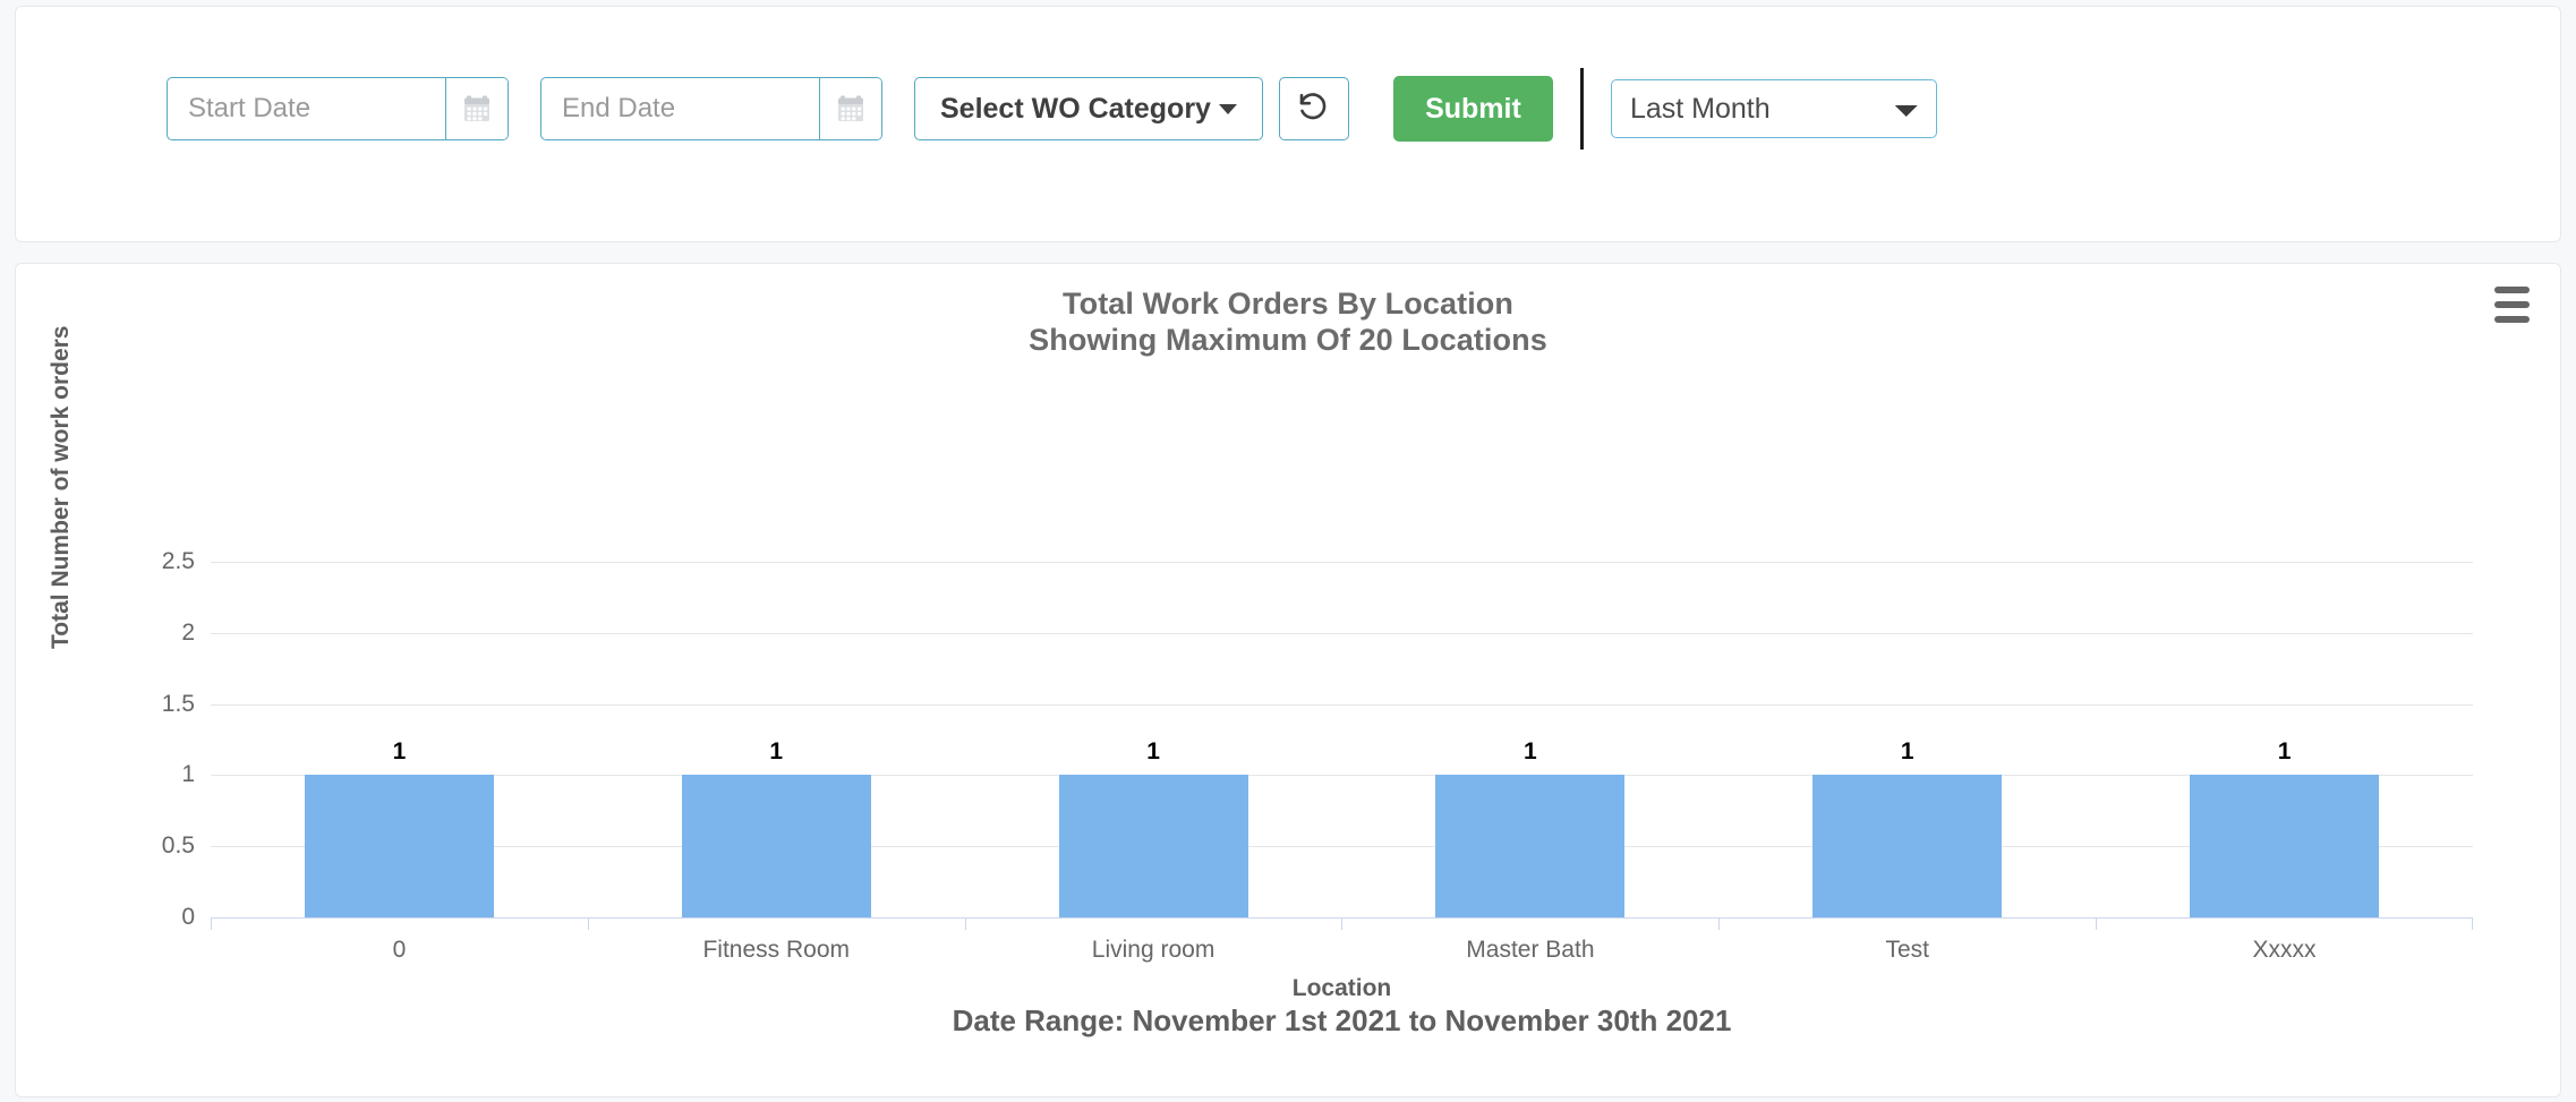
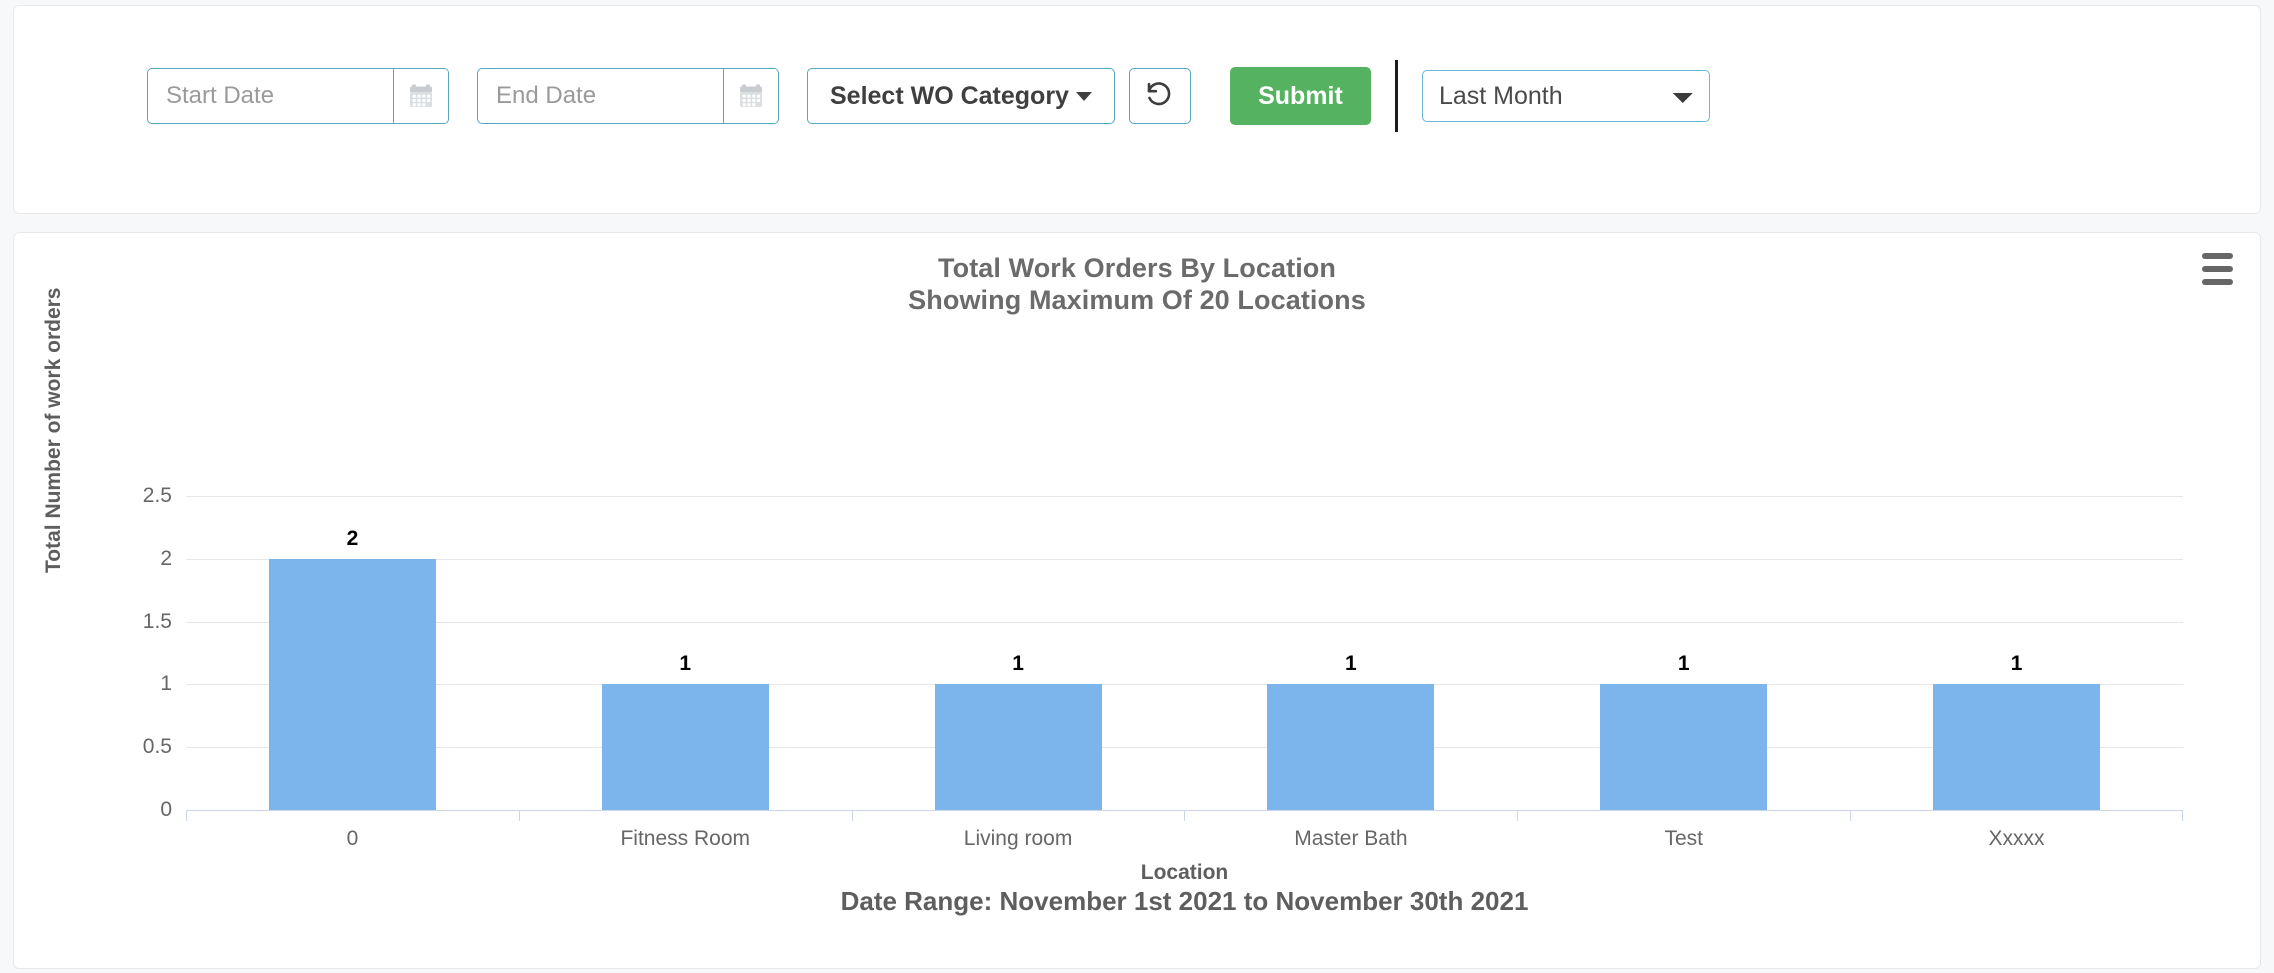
0: 1 -> 2
